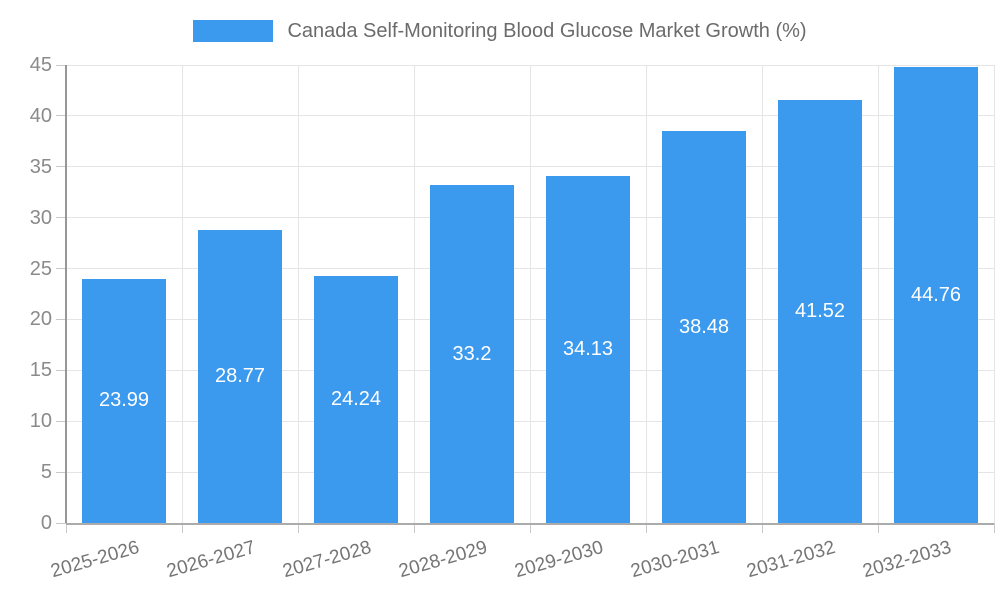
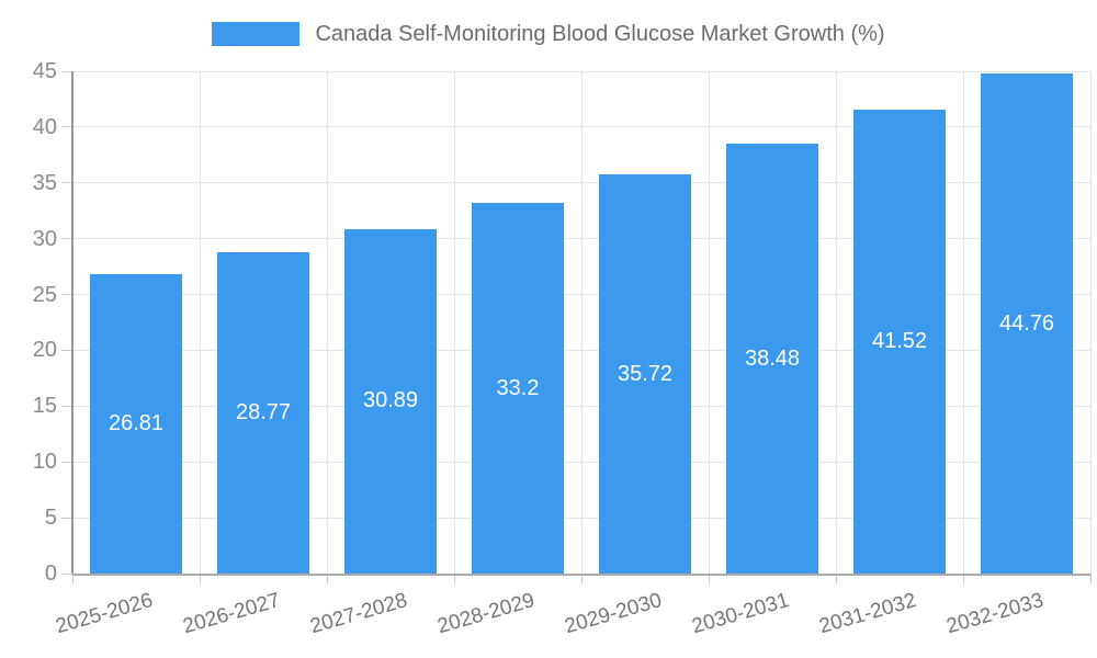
2025-2026: 23.99 -> 26.81
2027-2028: 24.24 -> 30.89
2029-2030: 34.13 -> 35.72
